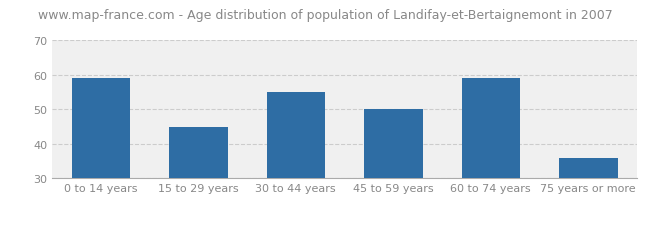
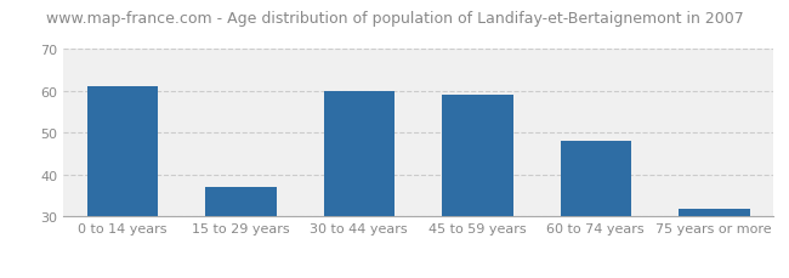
0 to 14 years: 59 -> 61
15 to 29 years: 45 -> 37
30 to 44 years: 55 -> 60
45 to 59 years: 50 -> 59
60 to 74 years: 59 -> 48
75 years or more: 36 -> 32
